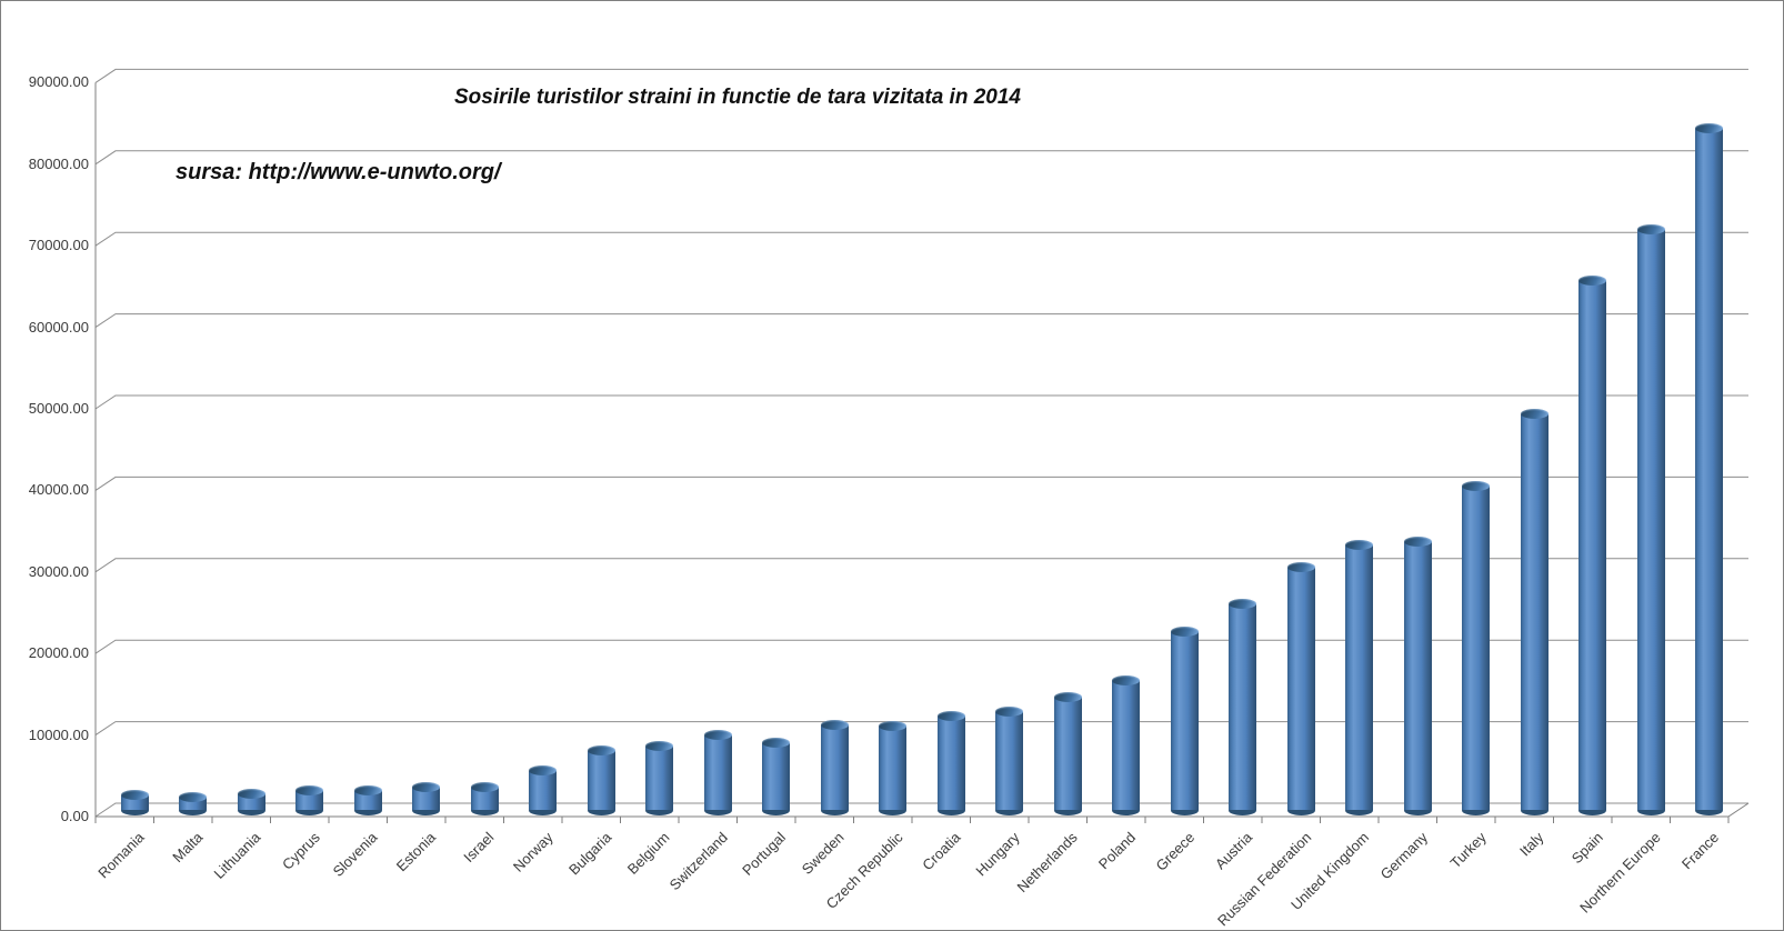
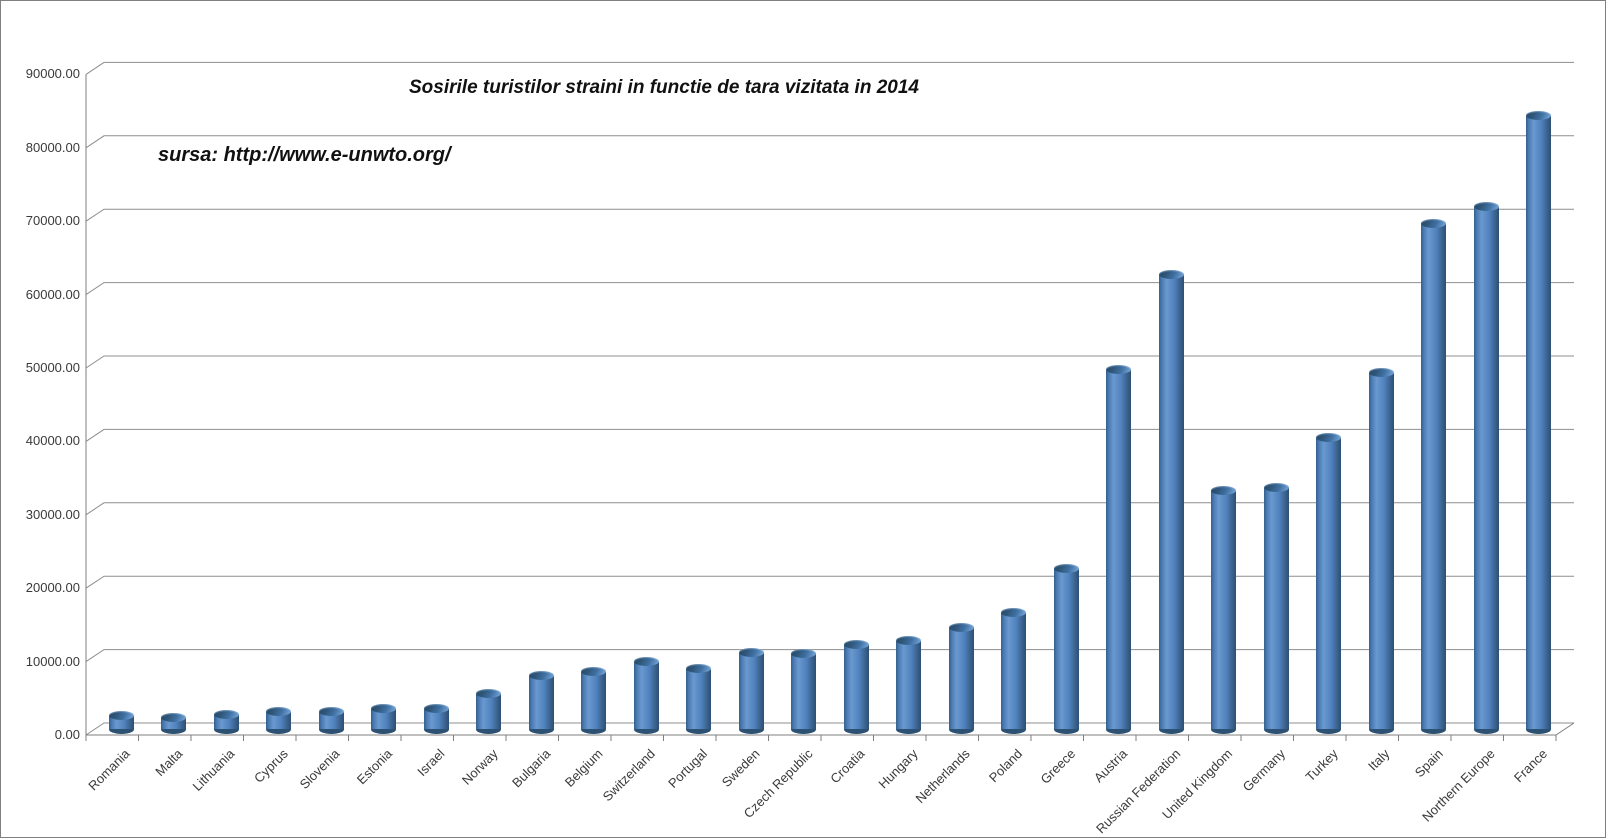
Austria: 25000 -> 49000
Russian Federation: 30000 -> 62000
Spain: 65000 -> 69000
